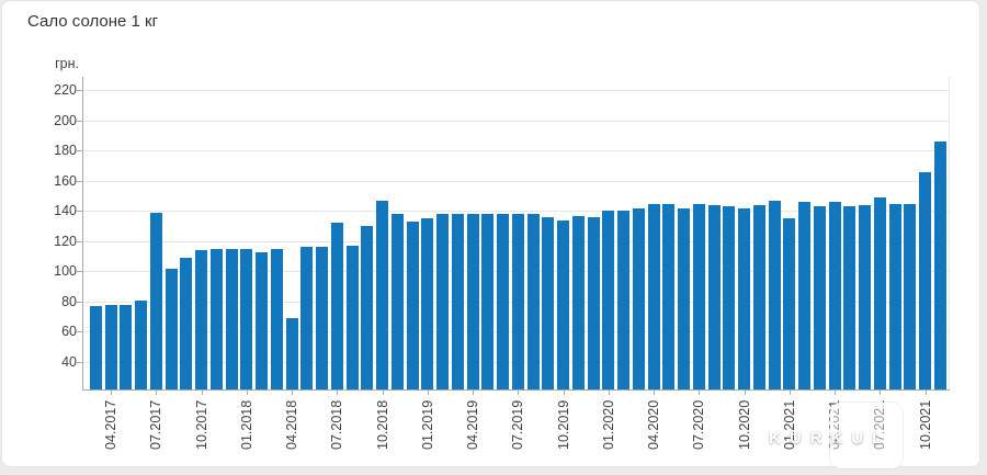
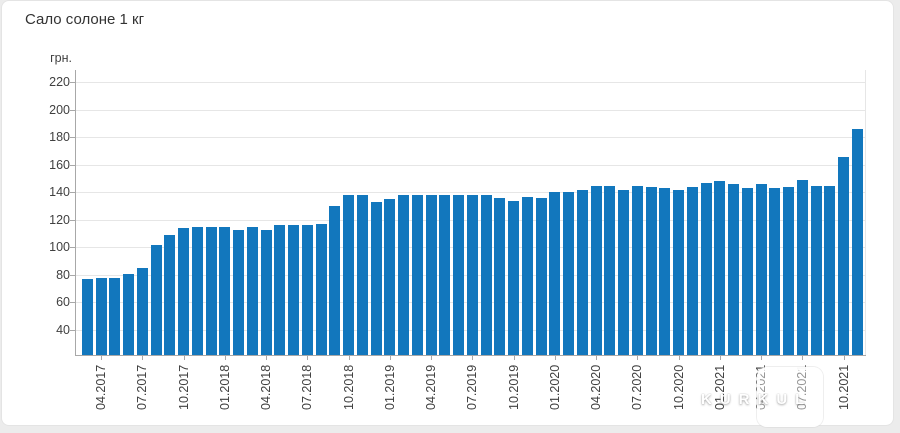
07.2017: 139 -> 85
04.2018: 69 -> 113
07.2018: 132 -> 116
10.2018: 147 -> 138
01.2021: 135 -> 148
